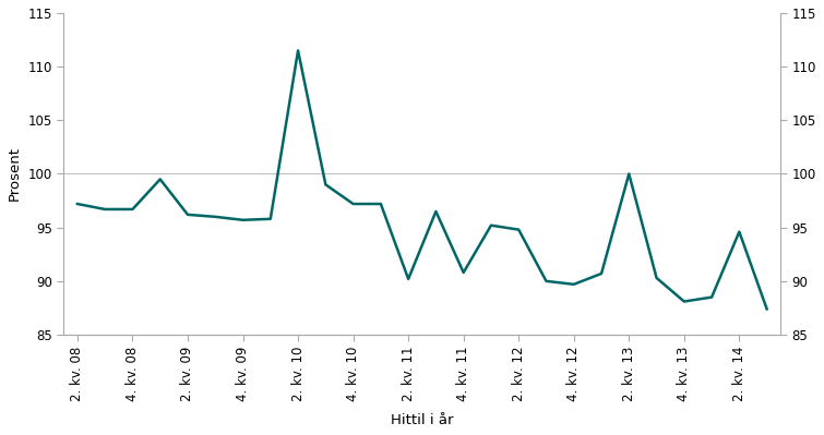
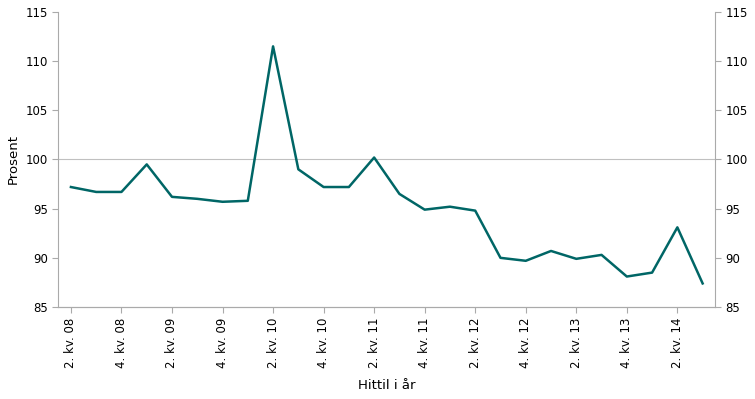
2. kv. 11: 90.2 -> 100.2
4. kv. 11: 90.8 -> 94.9
2. kv. 13: 100.0 -> 89.9
2. kv. 14: 94.6 -> 93.1
